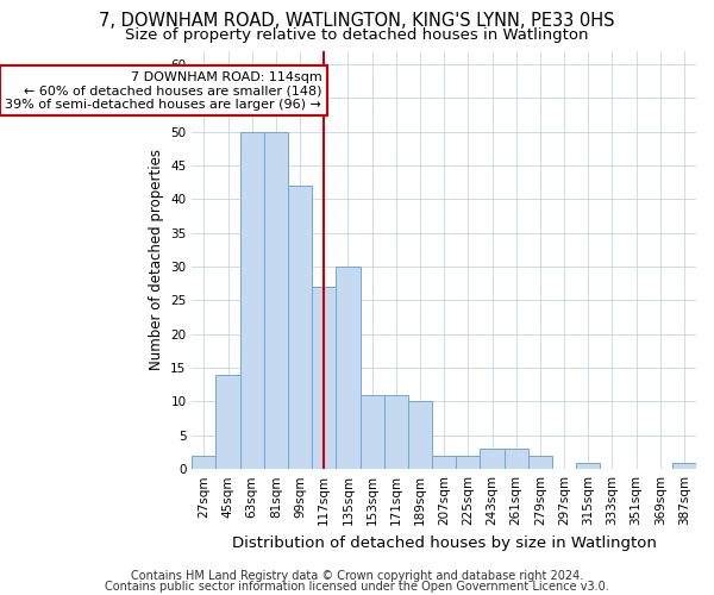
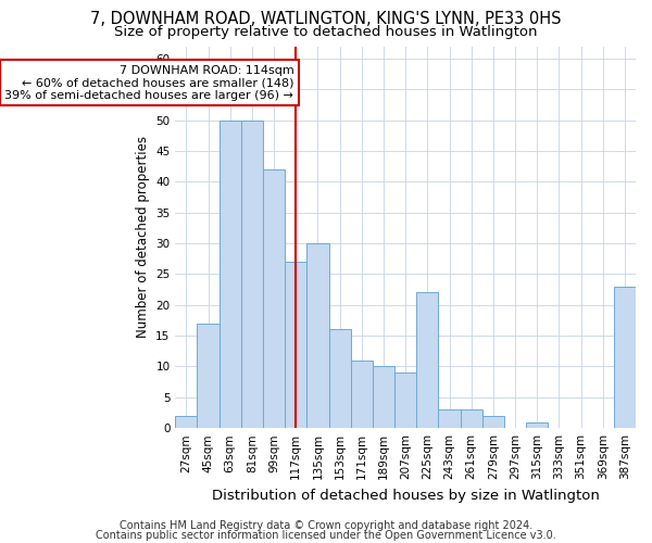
45sqm: 14 -> 17
153sqm: 11 -> 16
207sqm: 2 -> 9
225sqm: 2 -> 22
387sqm: 1 -> 23
